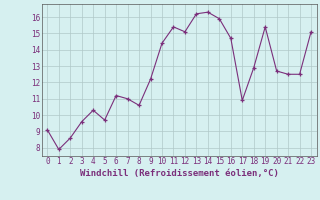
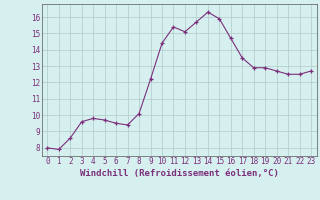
0: 9.1 -> 8.0
4: 10.3 -> 9.8
6: 11.2 -> 9.5
7: 11.0 -> 9.4
8: 10.6 -> 10.1
13: 16.2 -> 15.7
17: 10.9 -> 13.5
19: 15.4 -> 12.9
23: 15.1 -> 12.7
